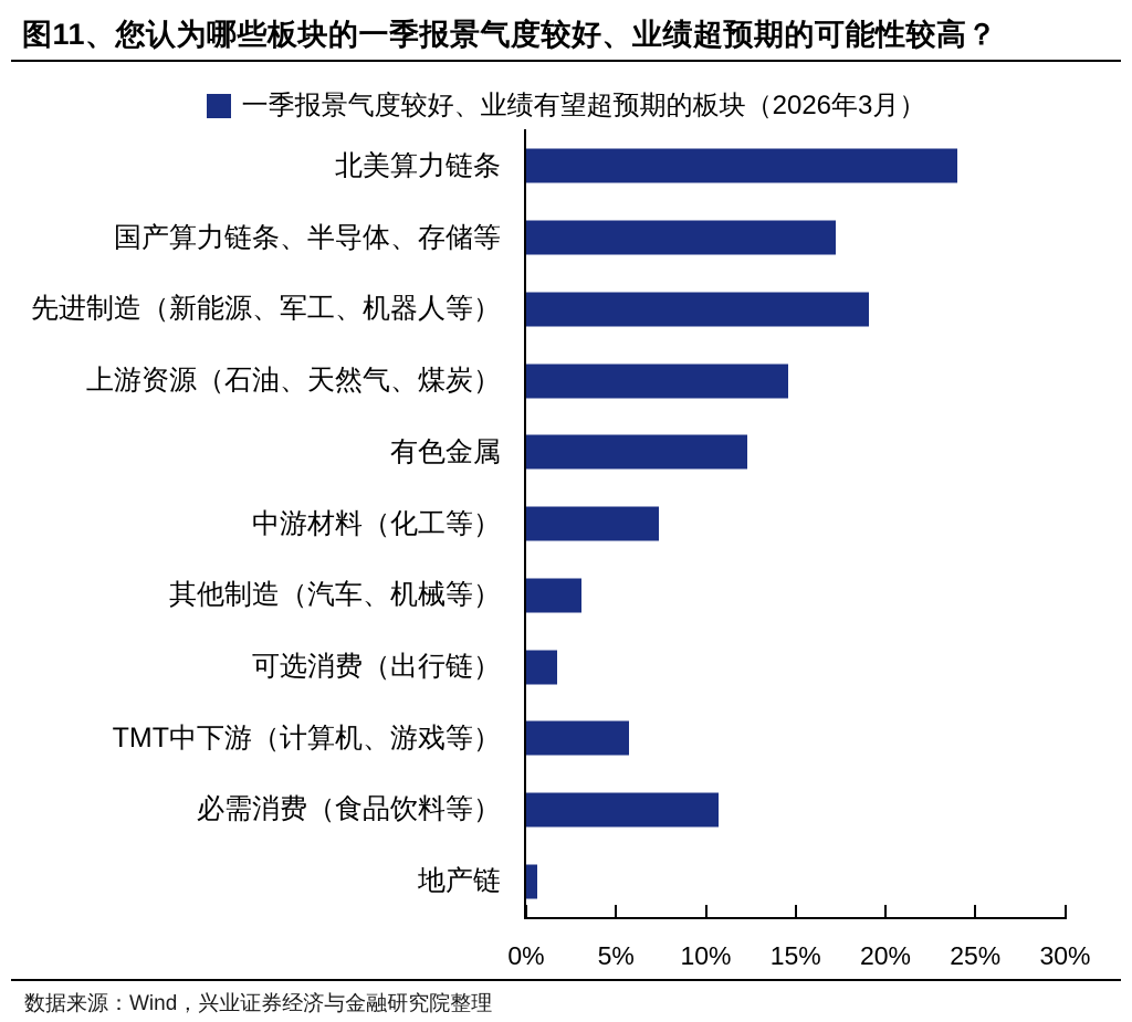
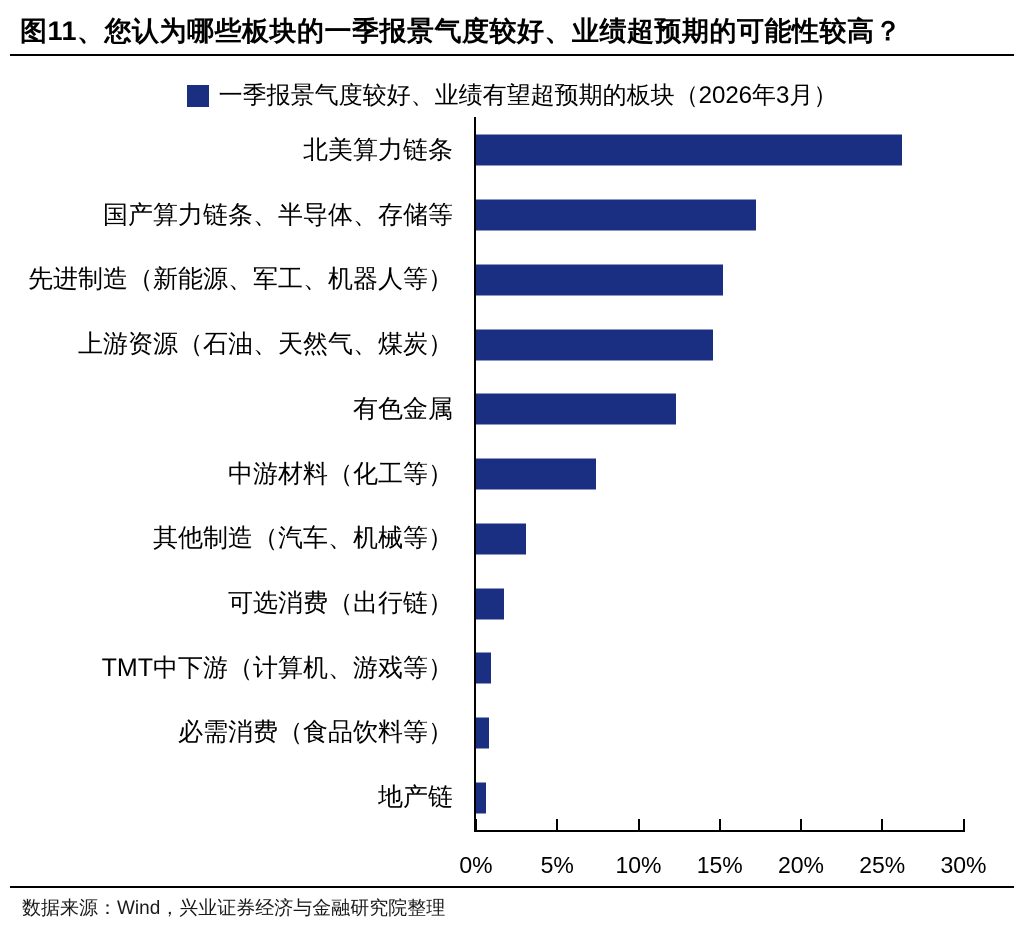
北美算力链条: 24.0% -> 26.2%
先进制造（新能源、军工、机器人等）: 19.1% -> 15.2%
TMT中下游（计算机、游戏等）: 5.7% -> 0.9%
必需消费（食品饮料等）: 10.7% -> 0.8%
